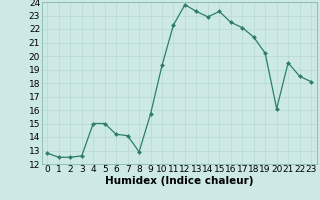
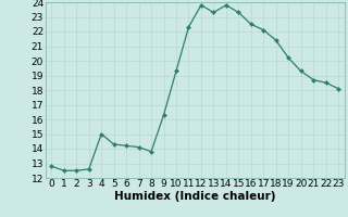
5: 15.0 -> 14.3
8: 12.9 -> 13.8
9: 15.7 -> 16.3
14: 22.9 -> 23.8
20: 16.1 -> 19.3
21: 19.5 -> 18.7
